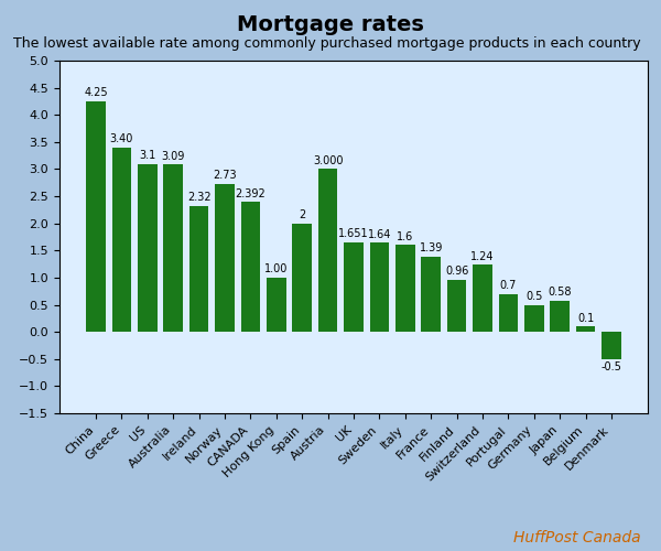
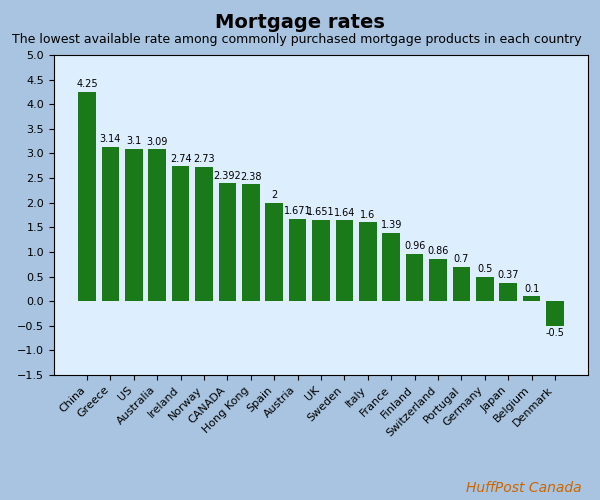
Greece: 3.40 -> 3.14
Ireland: 2.32 -> 2.74
Hong Kong: 1.00 -> 2.38
Austria: 3.000 -> 1.671
Switzerland: 1.24 -> 0.86
Japan: 0.58 -> 0.37
